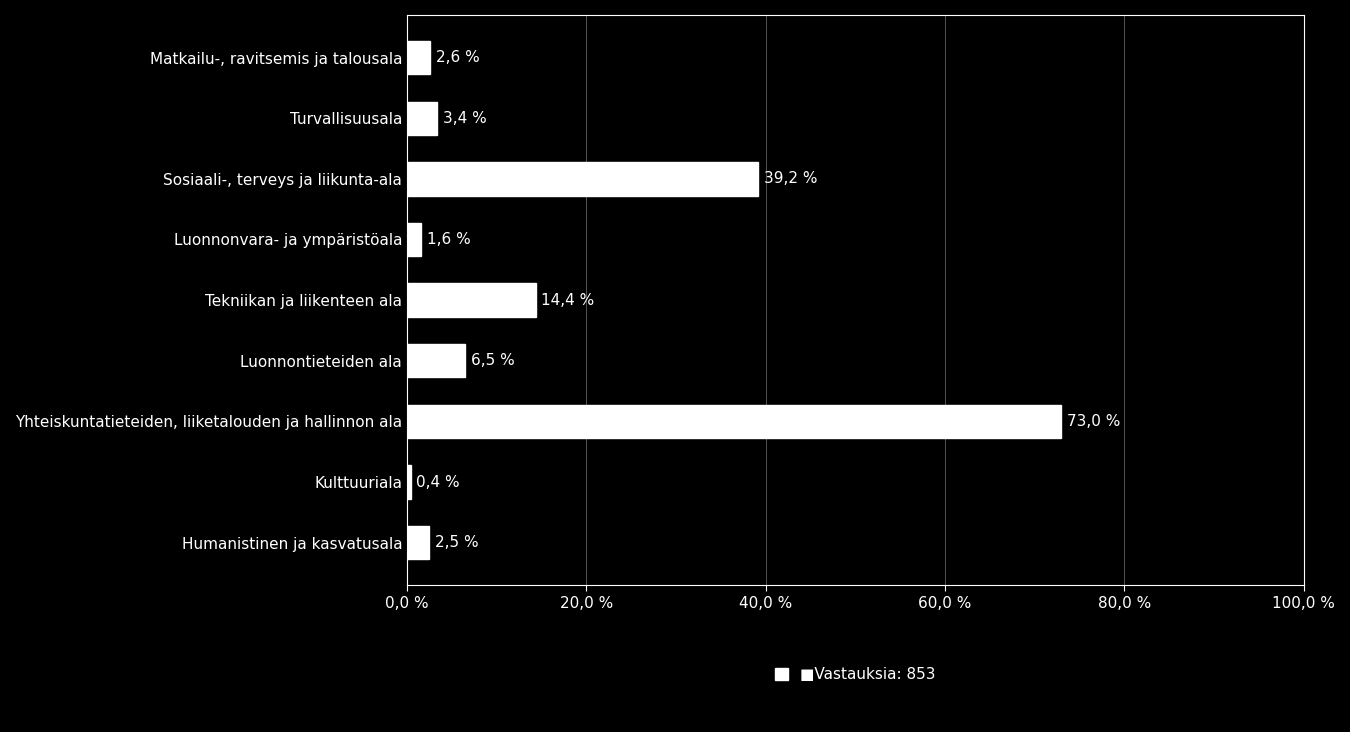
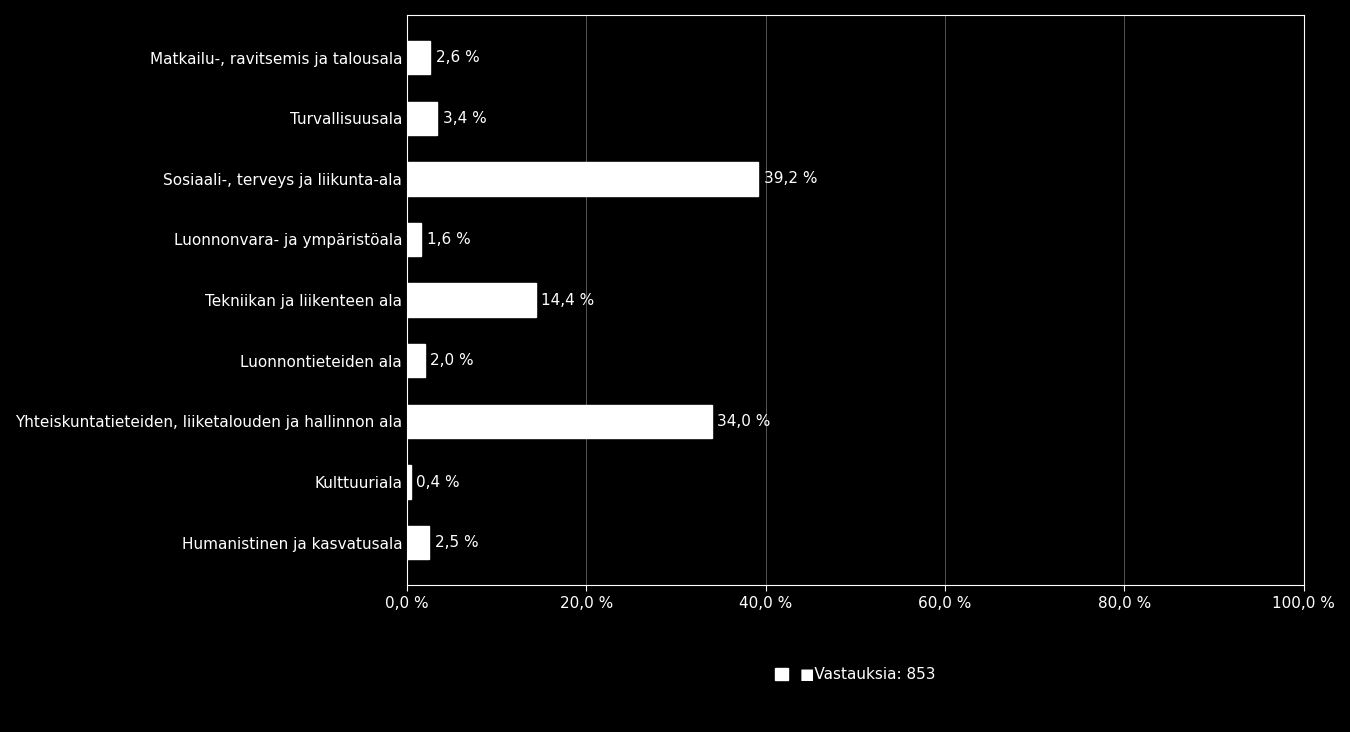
Luonnontieteiden ala: 6,5 -> 2,0
Yhteiskuntatieteiden, liiketalouden ja hallinnon ala: 73,0 -> 34,0
